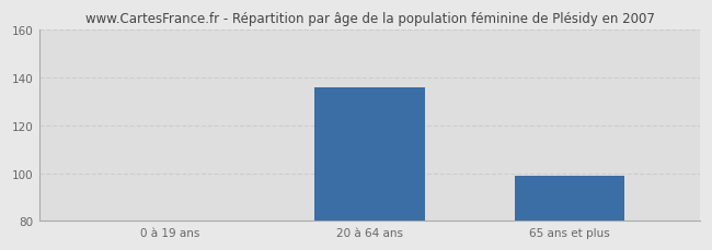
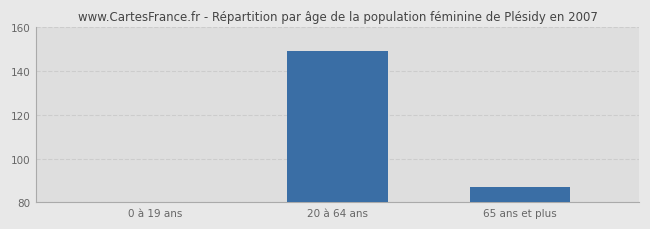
20 à 64 ans: 136 -> 149
65 ans et plus: 99 -> 87
